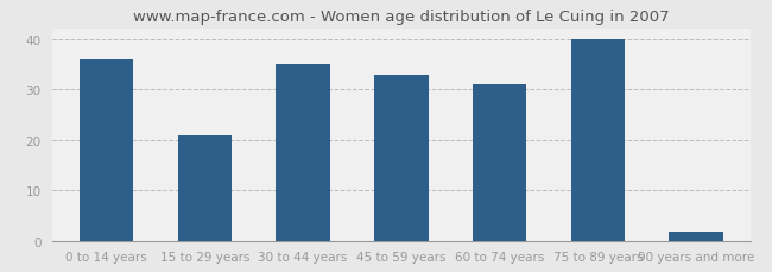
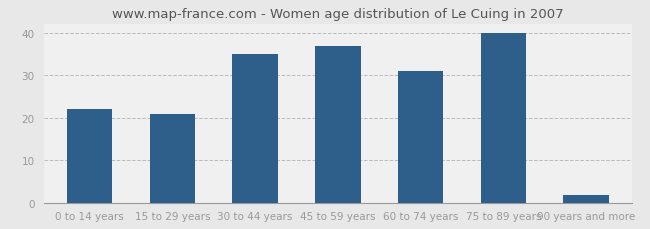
0 to 14 years: 36 -> 22
45 to 59 years: 33 -> 37
